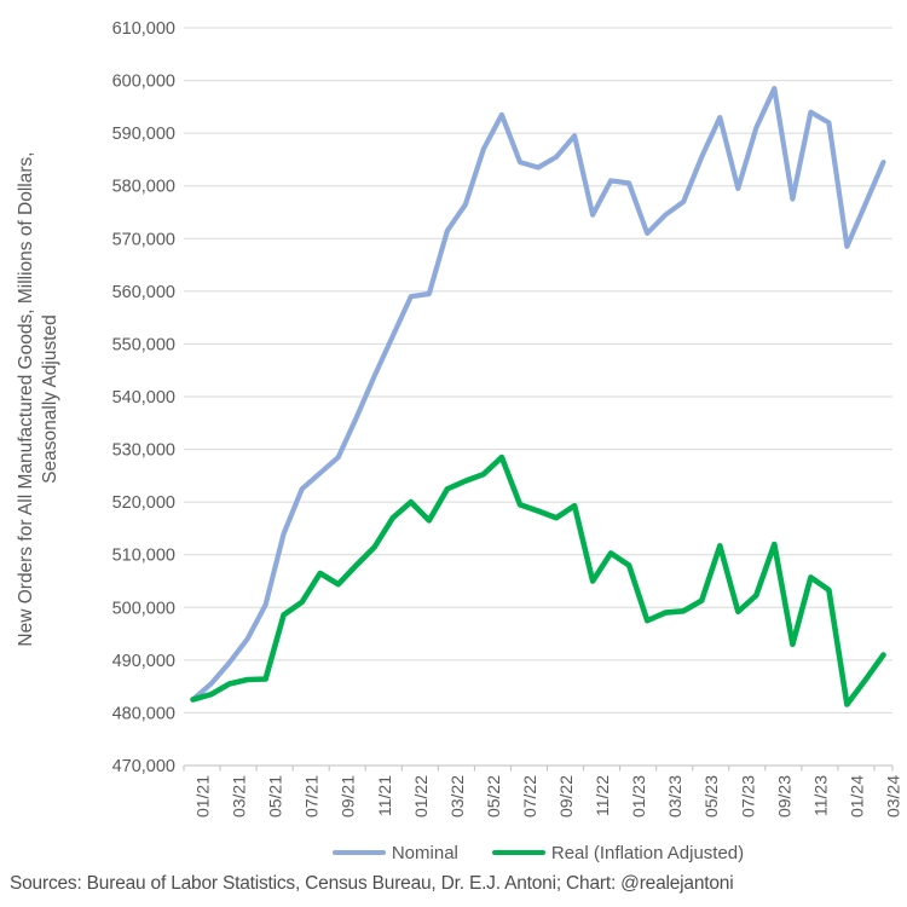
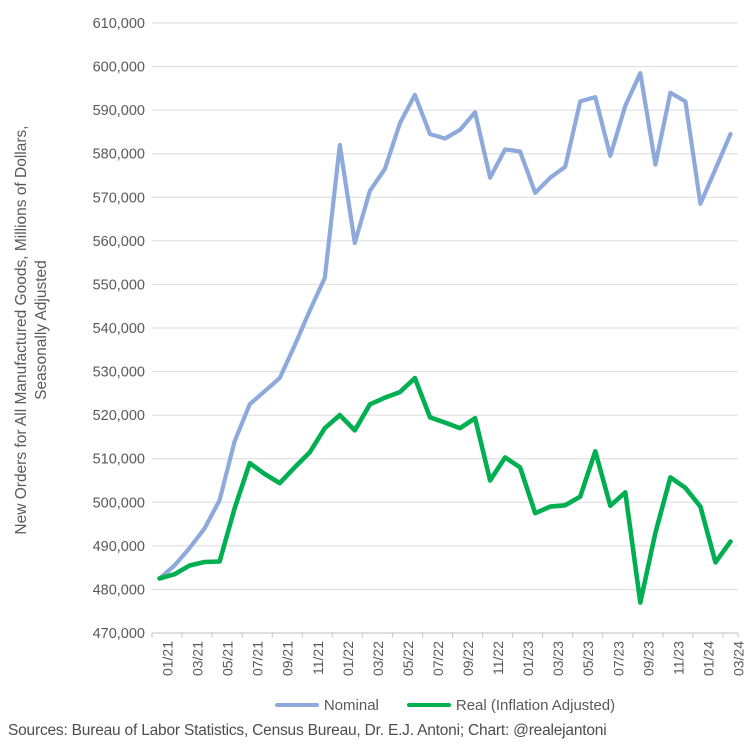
Real (Inflation Adjusted)/07/21: 501000 -> 509000
Nominal/01/22: 559000 -> 582000
Nominal/05/23: 586000 -> 592000
Real (Inflation Adjusted)/09/23: 512000 -> 477000
Real (Inflation Adjusted)/01/24: 482000 -> 499000
